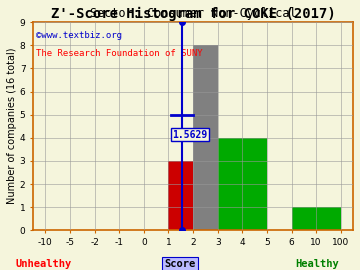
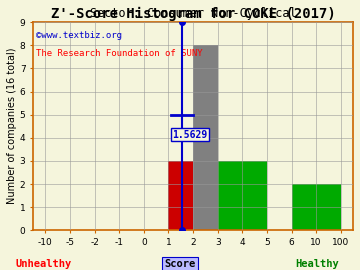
4: 4 -> 3
10: 1 -> 2
